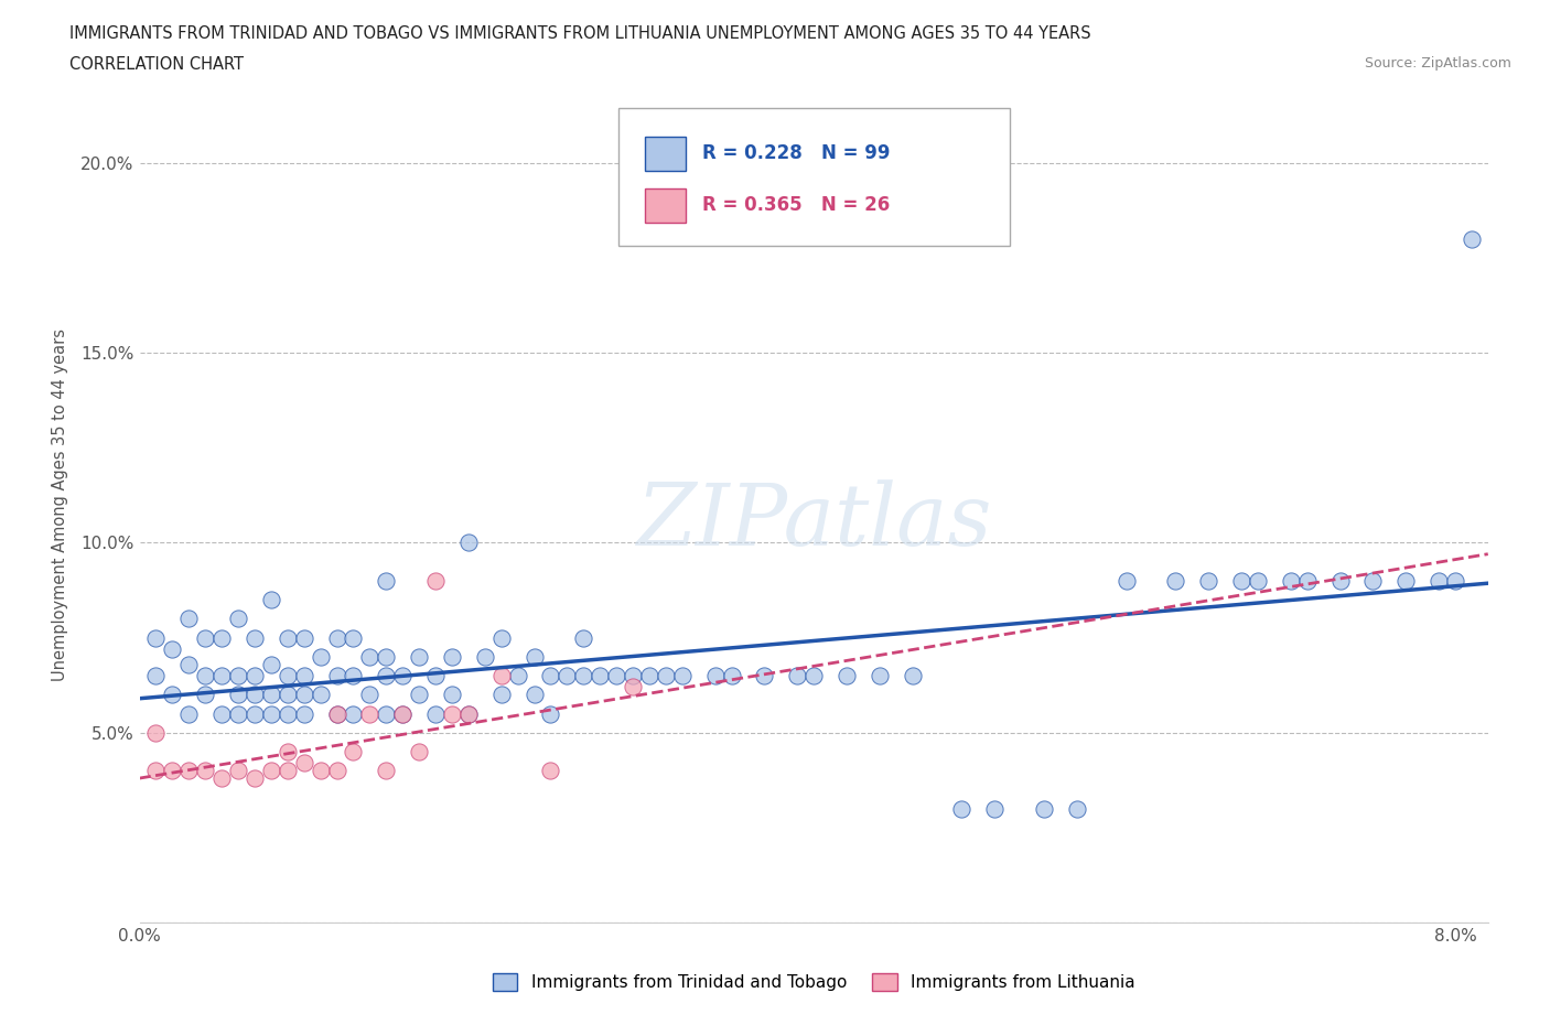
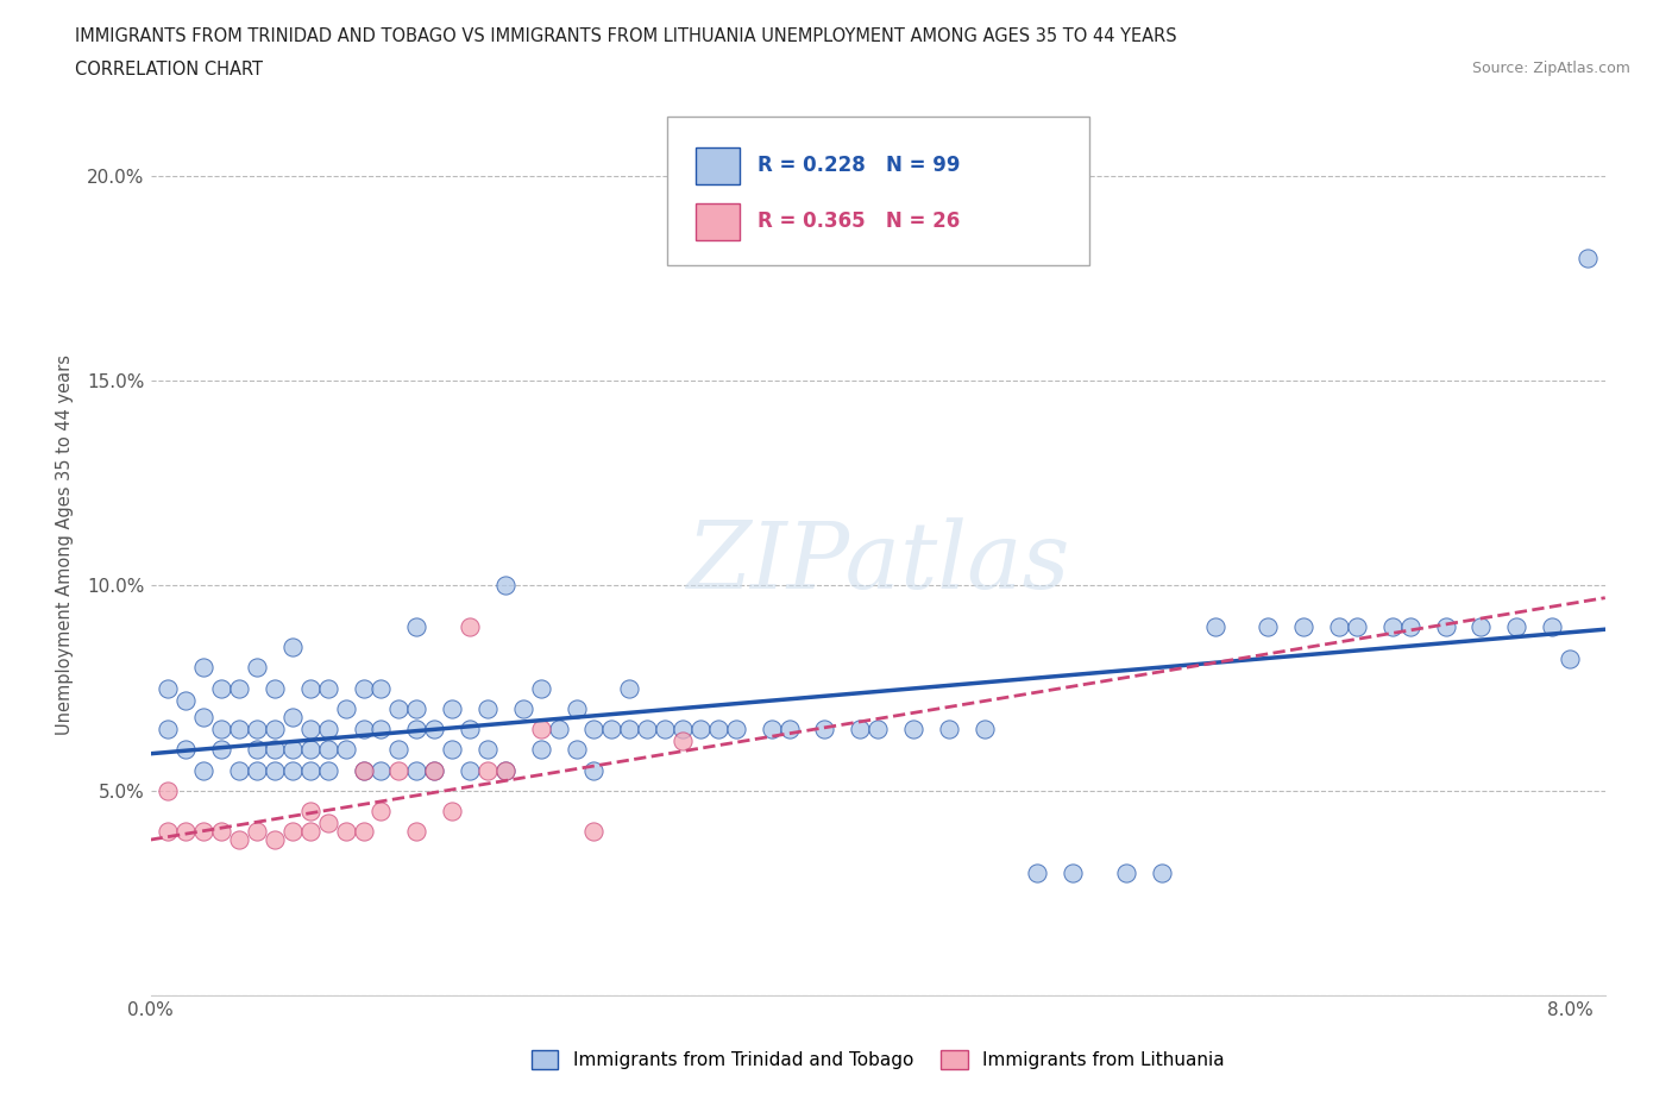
Immigrants from Trinidad and Tobago/8.0%: 9.0% -> 8.2%
